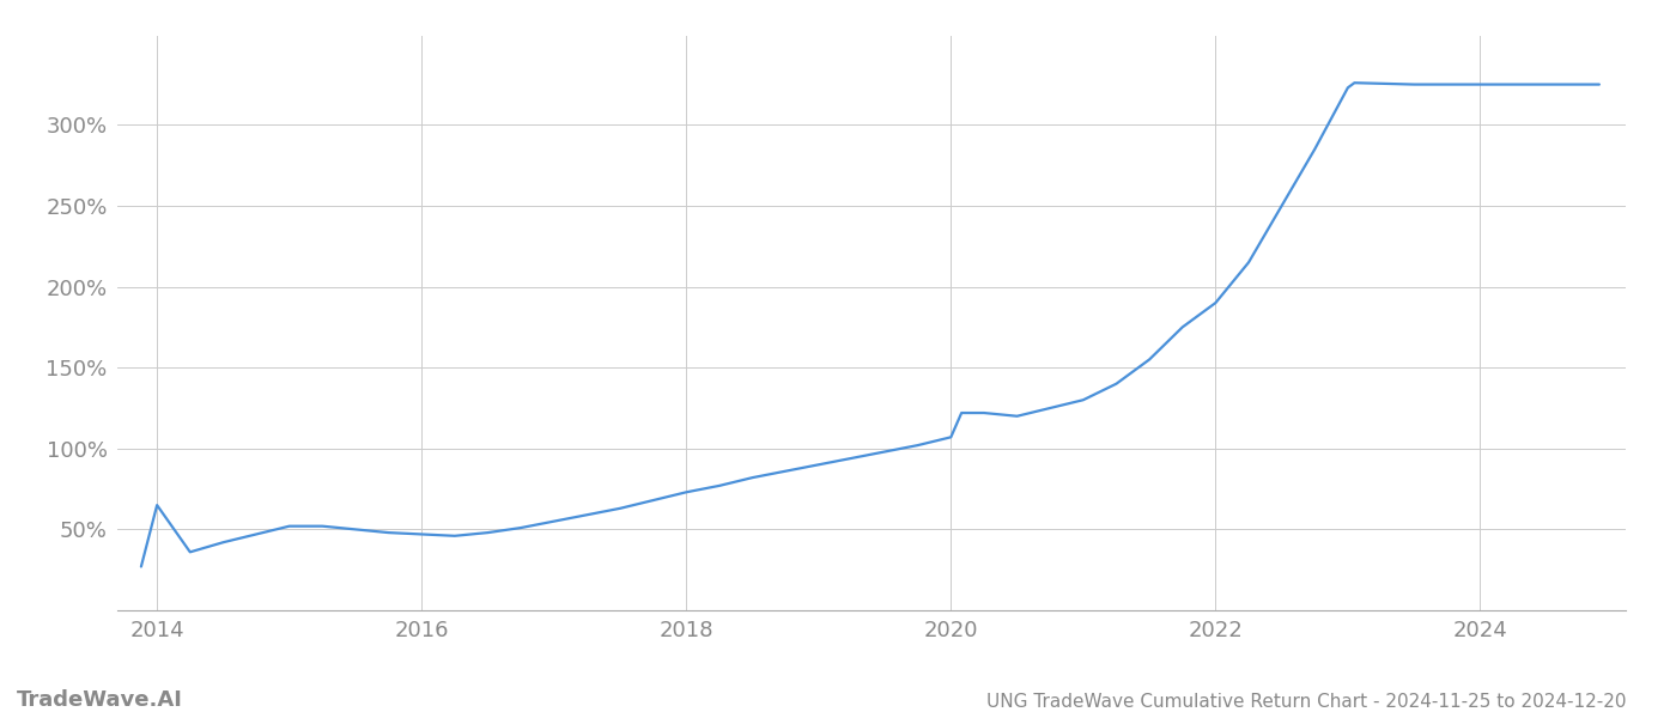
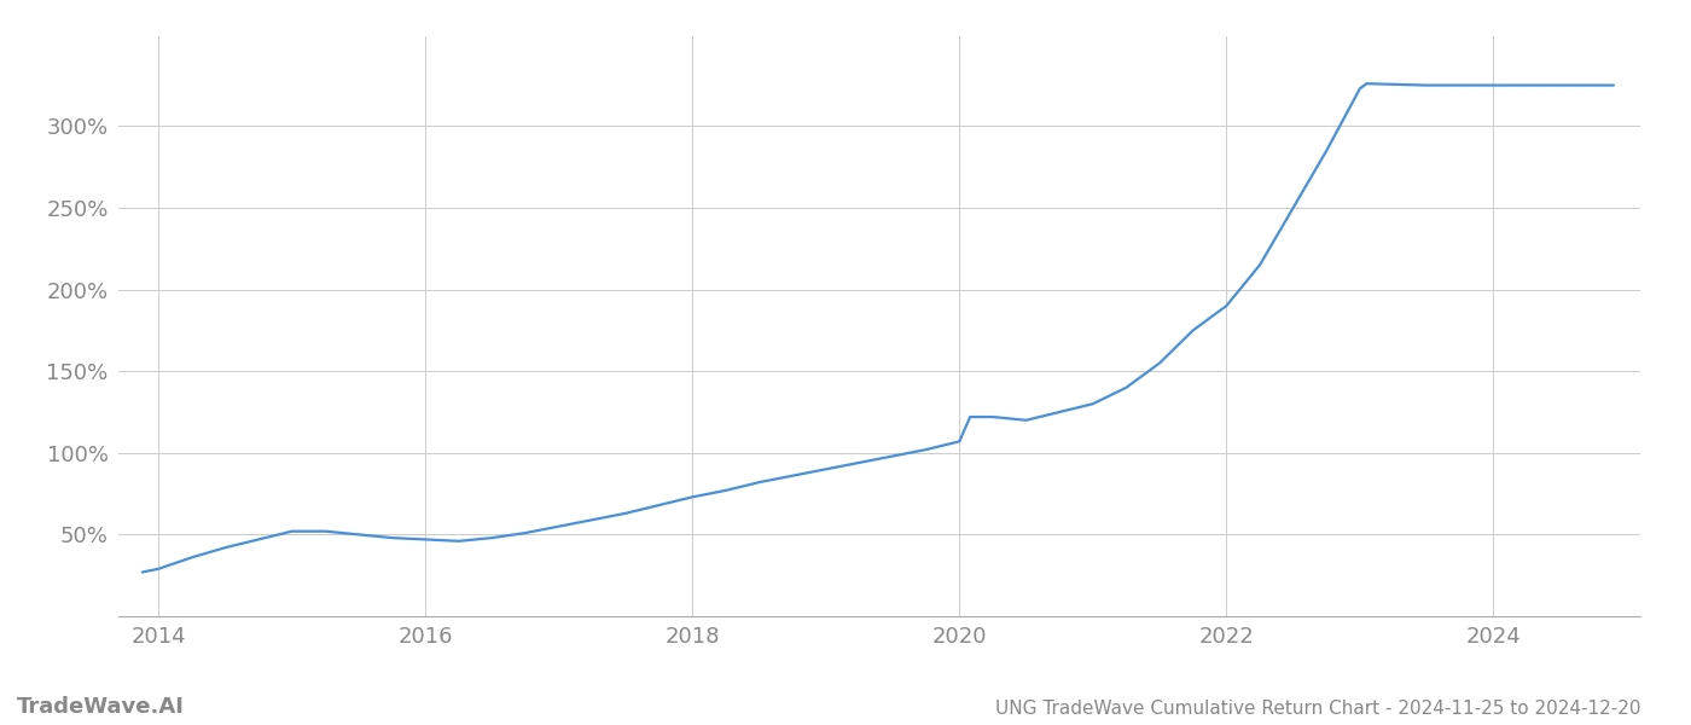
2014: 65% -> 29%
